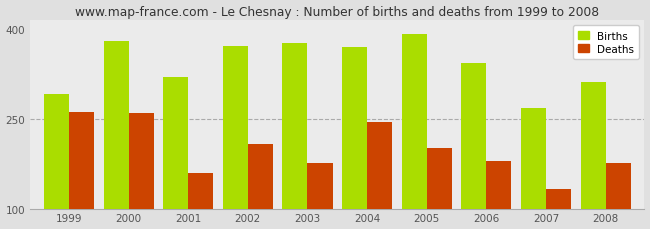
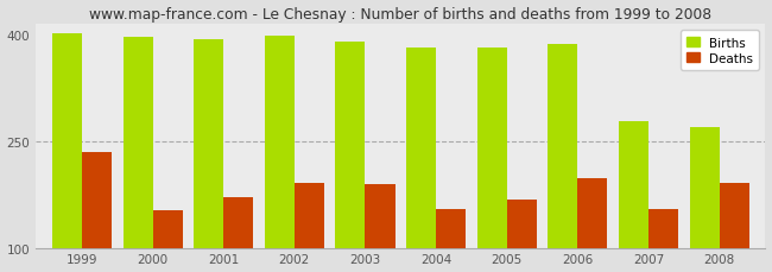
Births/1999: 292 -> 402
Deaths/1999: 262 -> 234
Births/2000: 380 -> 397
Deaths/2000: 260 -> 152
Births/2001: 320 -> 394
Deaths/2001: 160 -> 172
Births/2002: 372 -> 399
Deaths/2002: 208 -> 192
Births/2003: 376 -> 390
Deaths/2003: 176 -> 190
Births/2004: 370 -> 381
Deaths/2004: 244 -> 155
Births/2005: 392 -> 381
Deaths/2005: 202 -> 167
Births/2006: 344 -> 387
Deaths/2006: 180 -> 198
Births/2007: 268 -> 278
Deaths/2007: 132 -> 155
Births/2008: 312 -> 270
Deaths/2008: 176 -> 192
